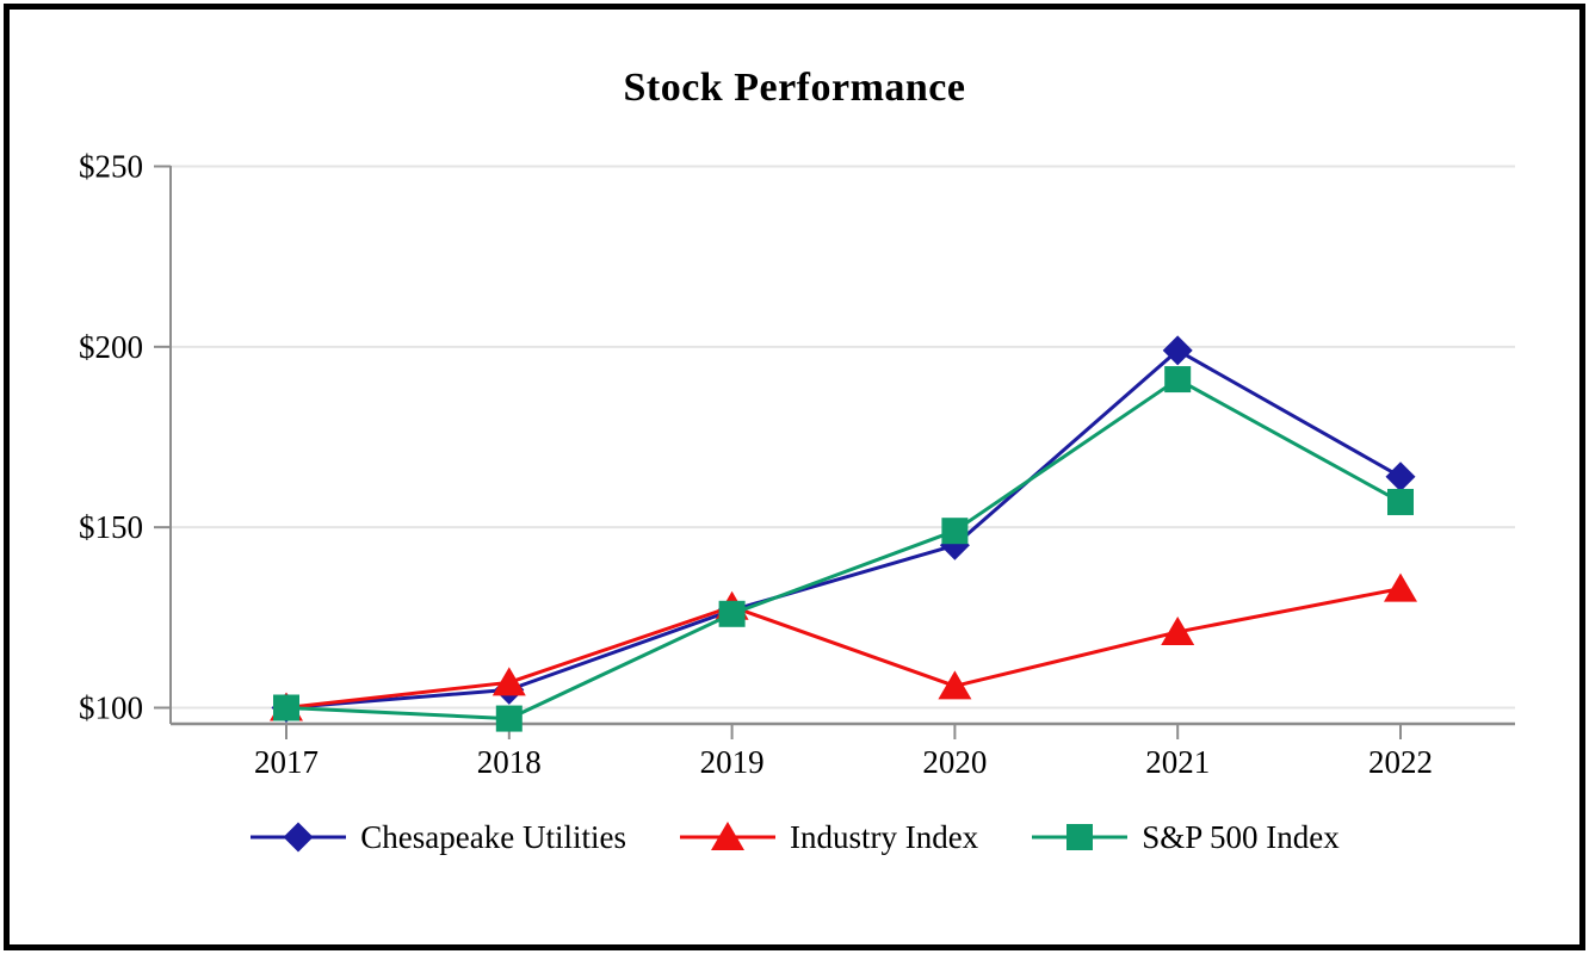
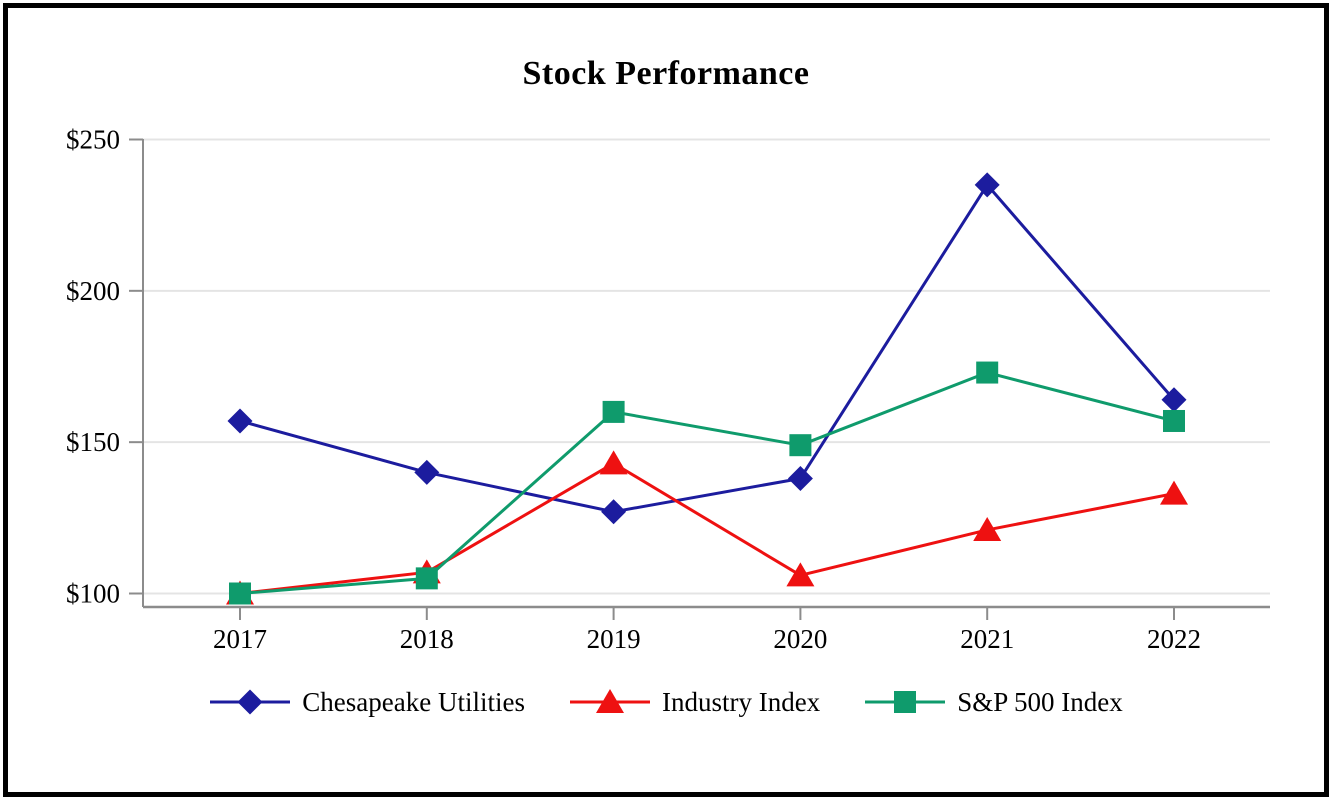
Chesapeake Utilities/2017: $100 -> $157
Chesapeake Utilities/2018: $105 -> $140
S&P 500 Index/2018: $97 -> $105
Industry Index/2019: $128 -> $143
S&P 500 Index/2019: $126 -> $160
Chesapeake Utilities/2020: $145 -> $138
Chesapeake Utilities/2021: $199 -> $235
S&P 500 Index/2021: $191 -> $173
